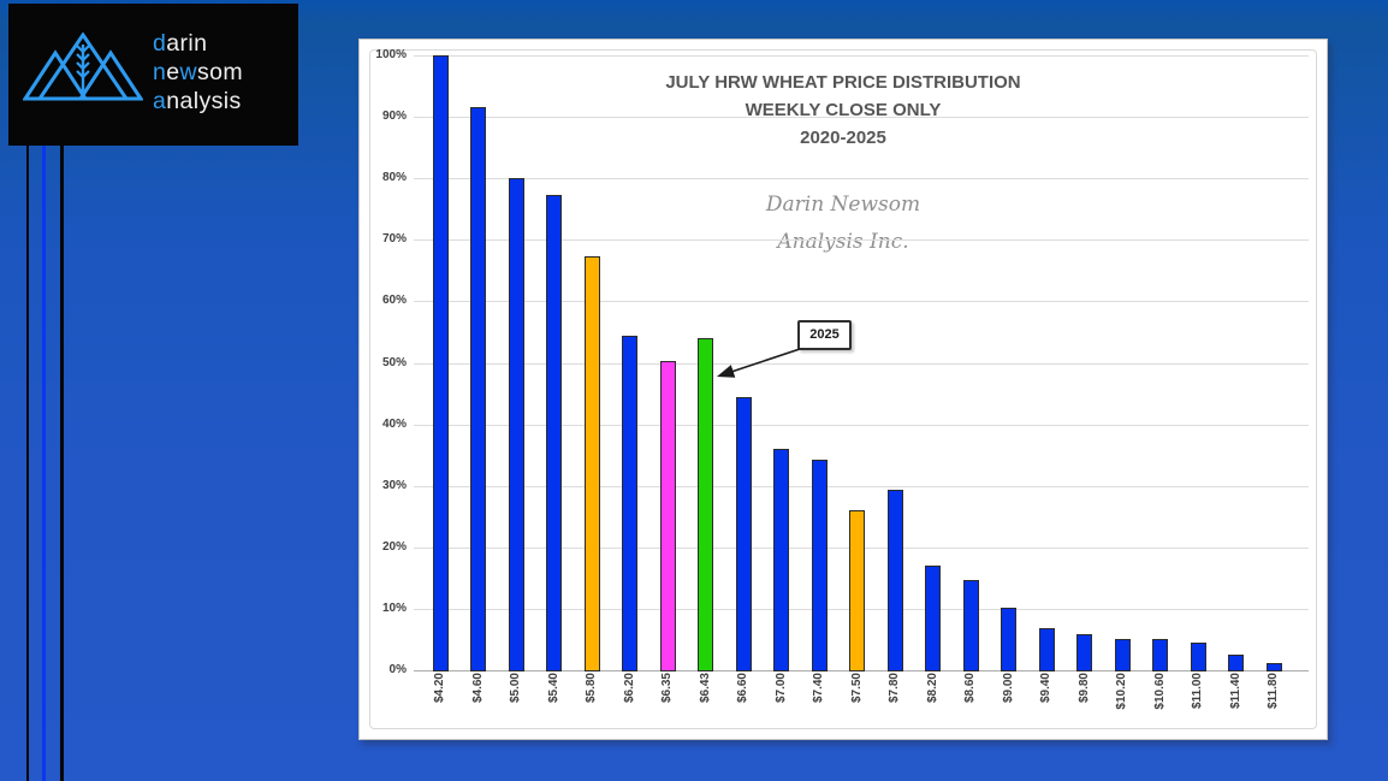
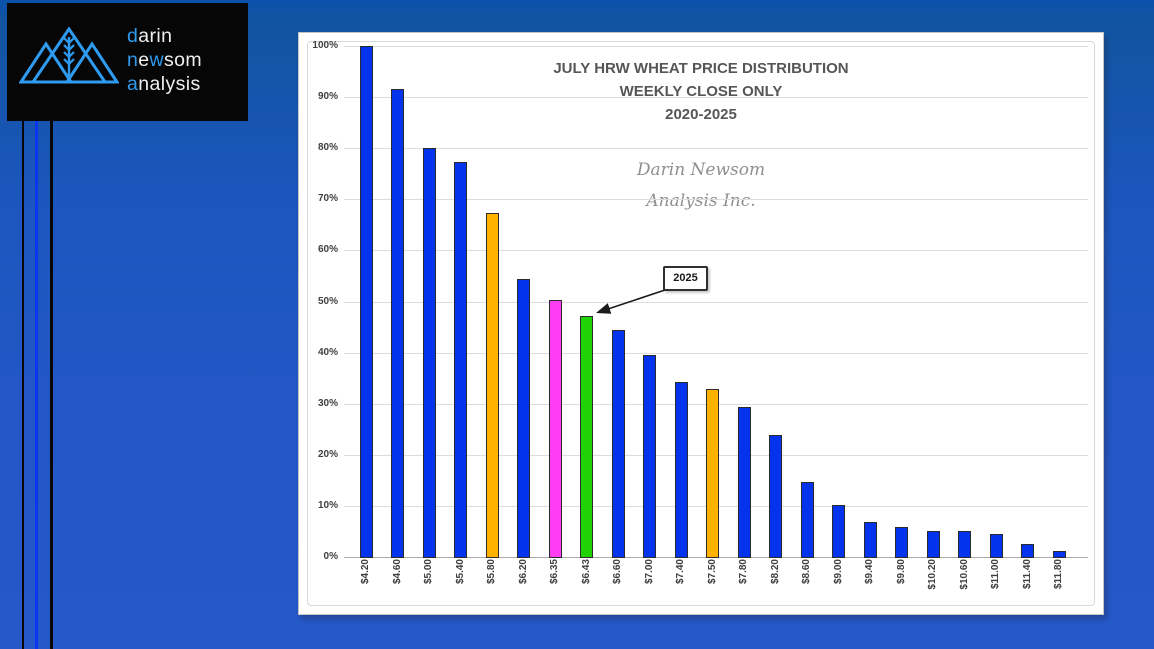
$6.43: 54% -> 47%
$7.00: 36% -> 40%
$7.50: 26% -> 33%
$8.20: 17% -> 24%
